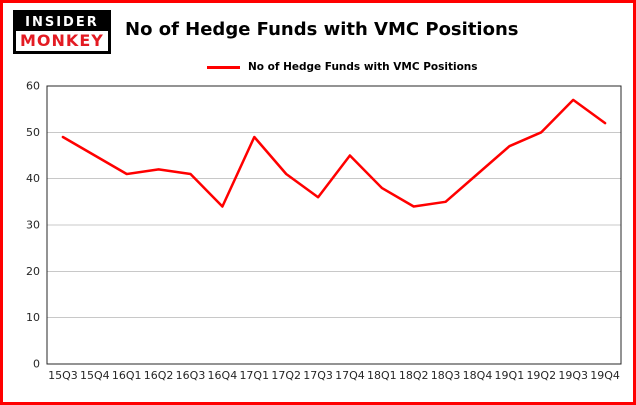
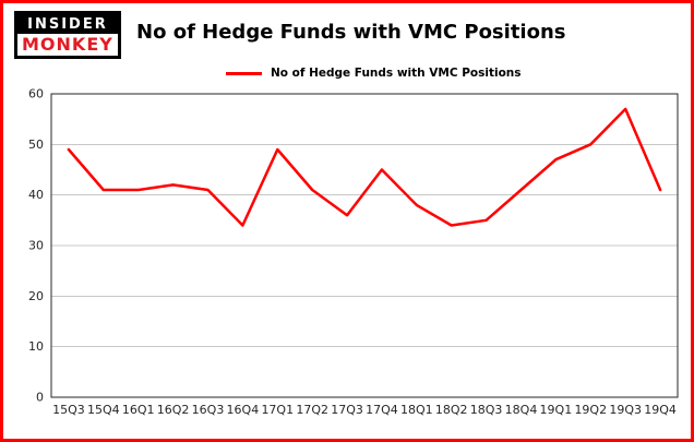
15Q4: 45 -> 41
19Q4: 52 -> 41
